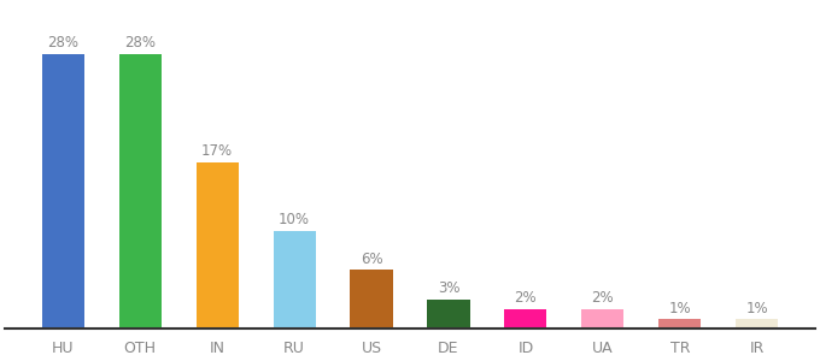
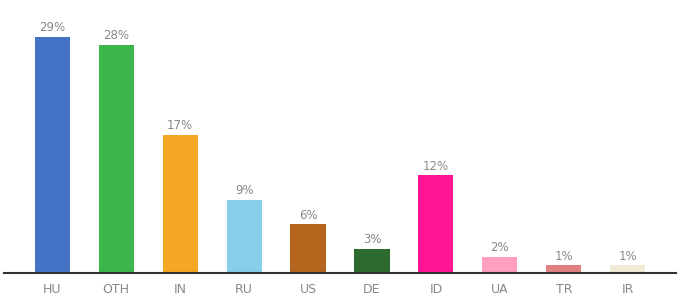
HU: 28% -> 29%
RU: 10% -> 9%
ID: 2% -> 12%
